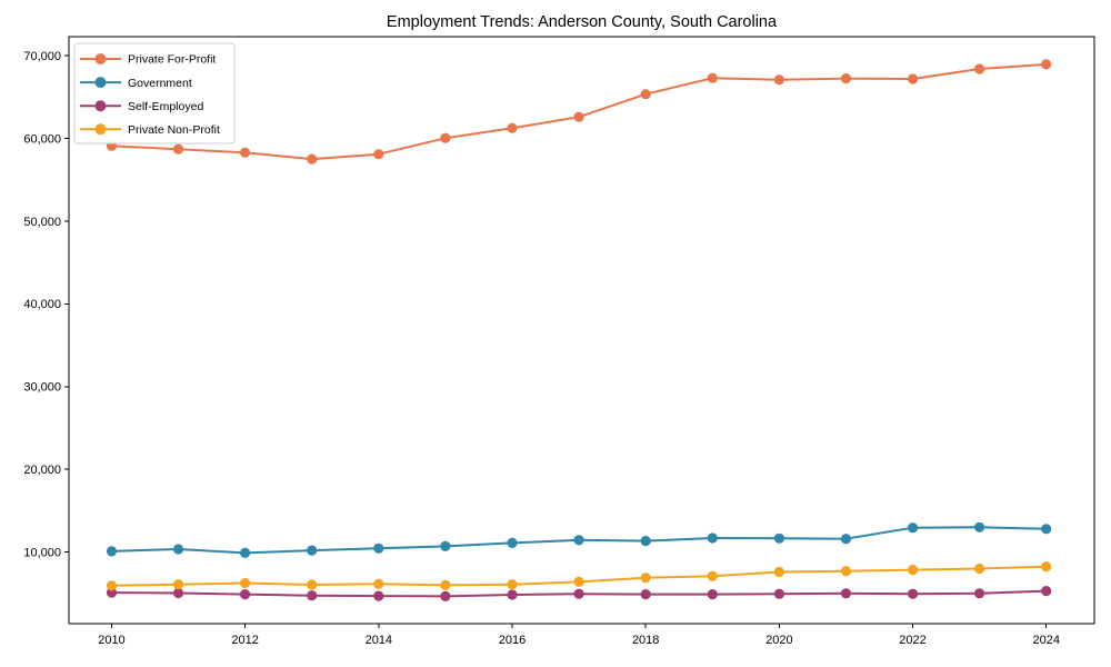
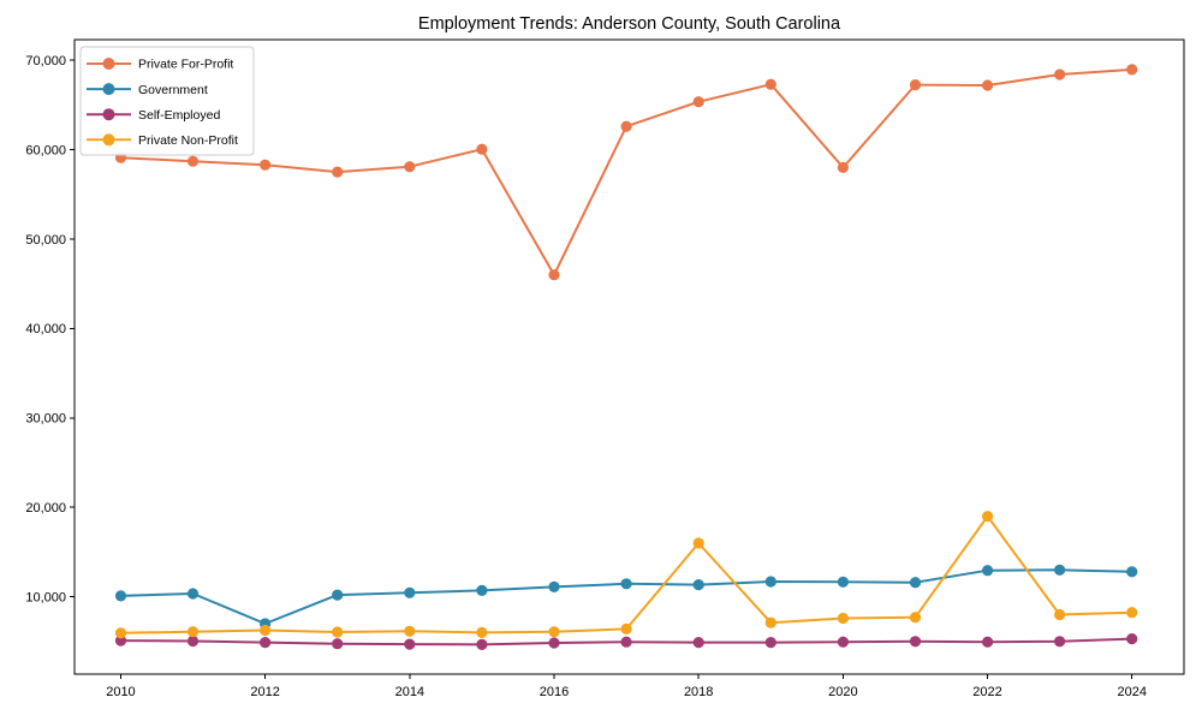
Government/2012: 10000 -> 7000
Private For-Profit/2016: 61000 -> 46000
Private Non-Profit/2018: 7000 -> 16000
Private For-Profit/2020: 67000 -> 58000
Private Non-Profit/2022: 8000 -> 19000
